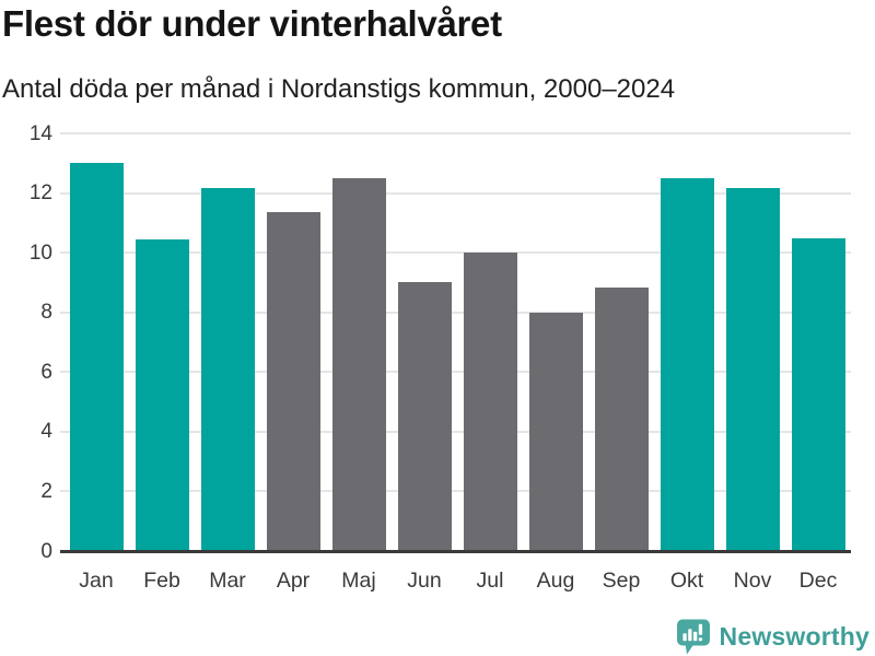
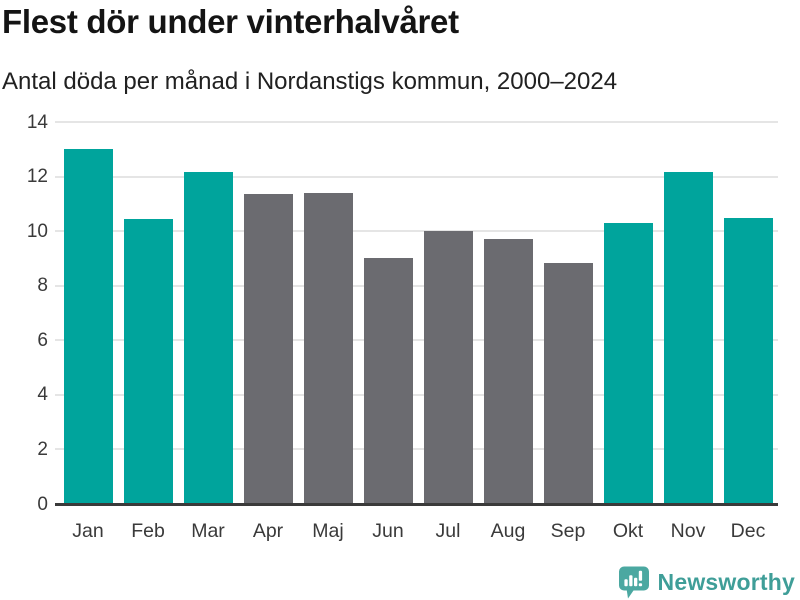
Maj: 12.5 -> 11.4
Aug: 8.0 -> 9.7
Okt: 12.5 -> 10.3
